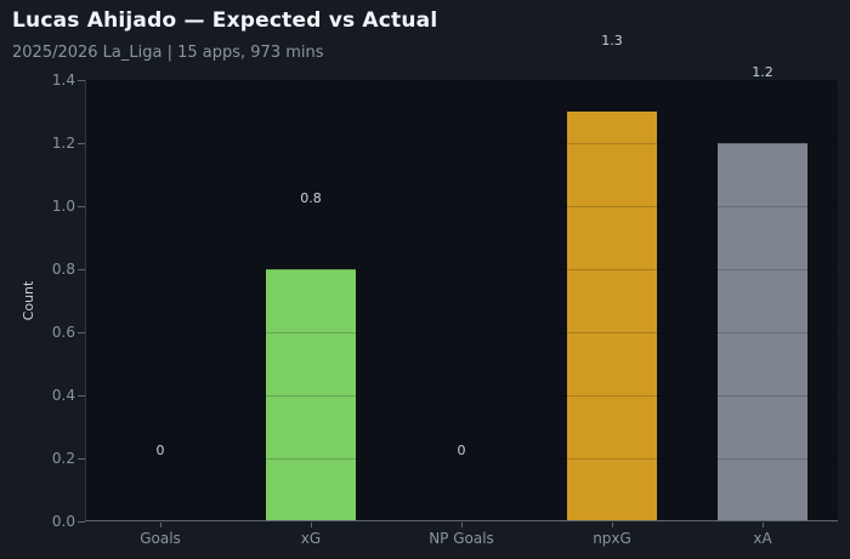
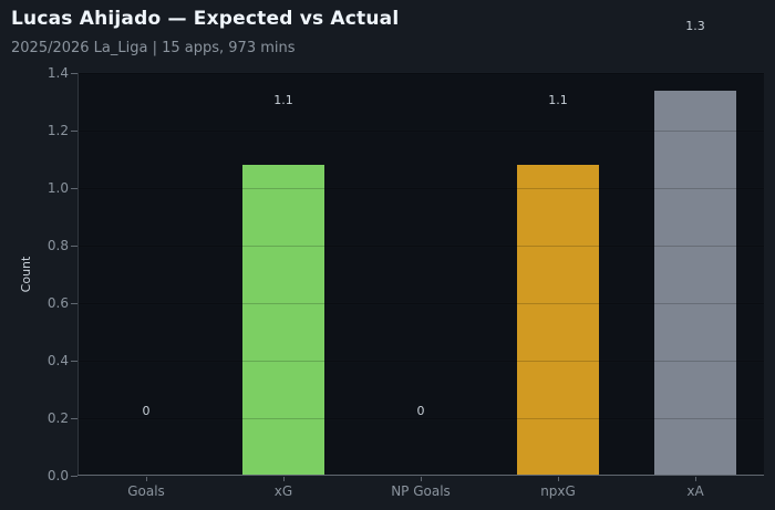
xG: 0.8 -> 1.1
npxG: 1.3 -> 1.1
xA: 1.2 -> 1.3
